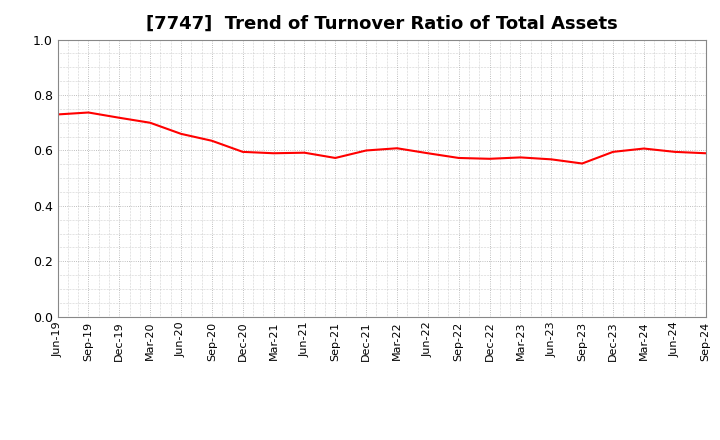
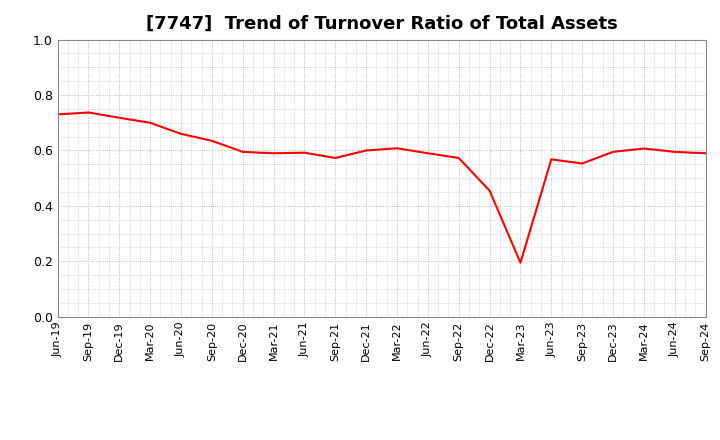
Dec-22: 0.570 -> 0.455
Mar-23: 0.575 -> 0.195
